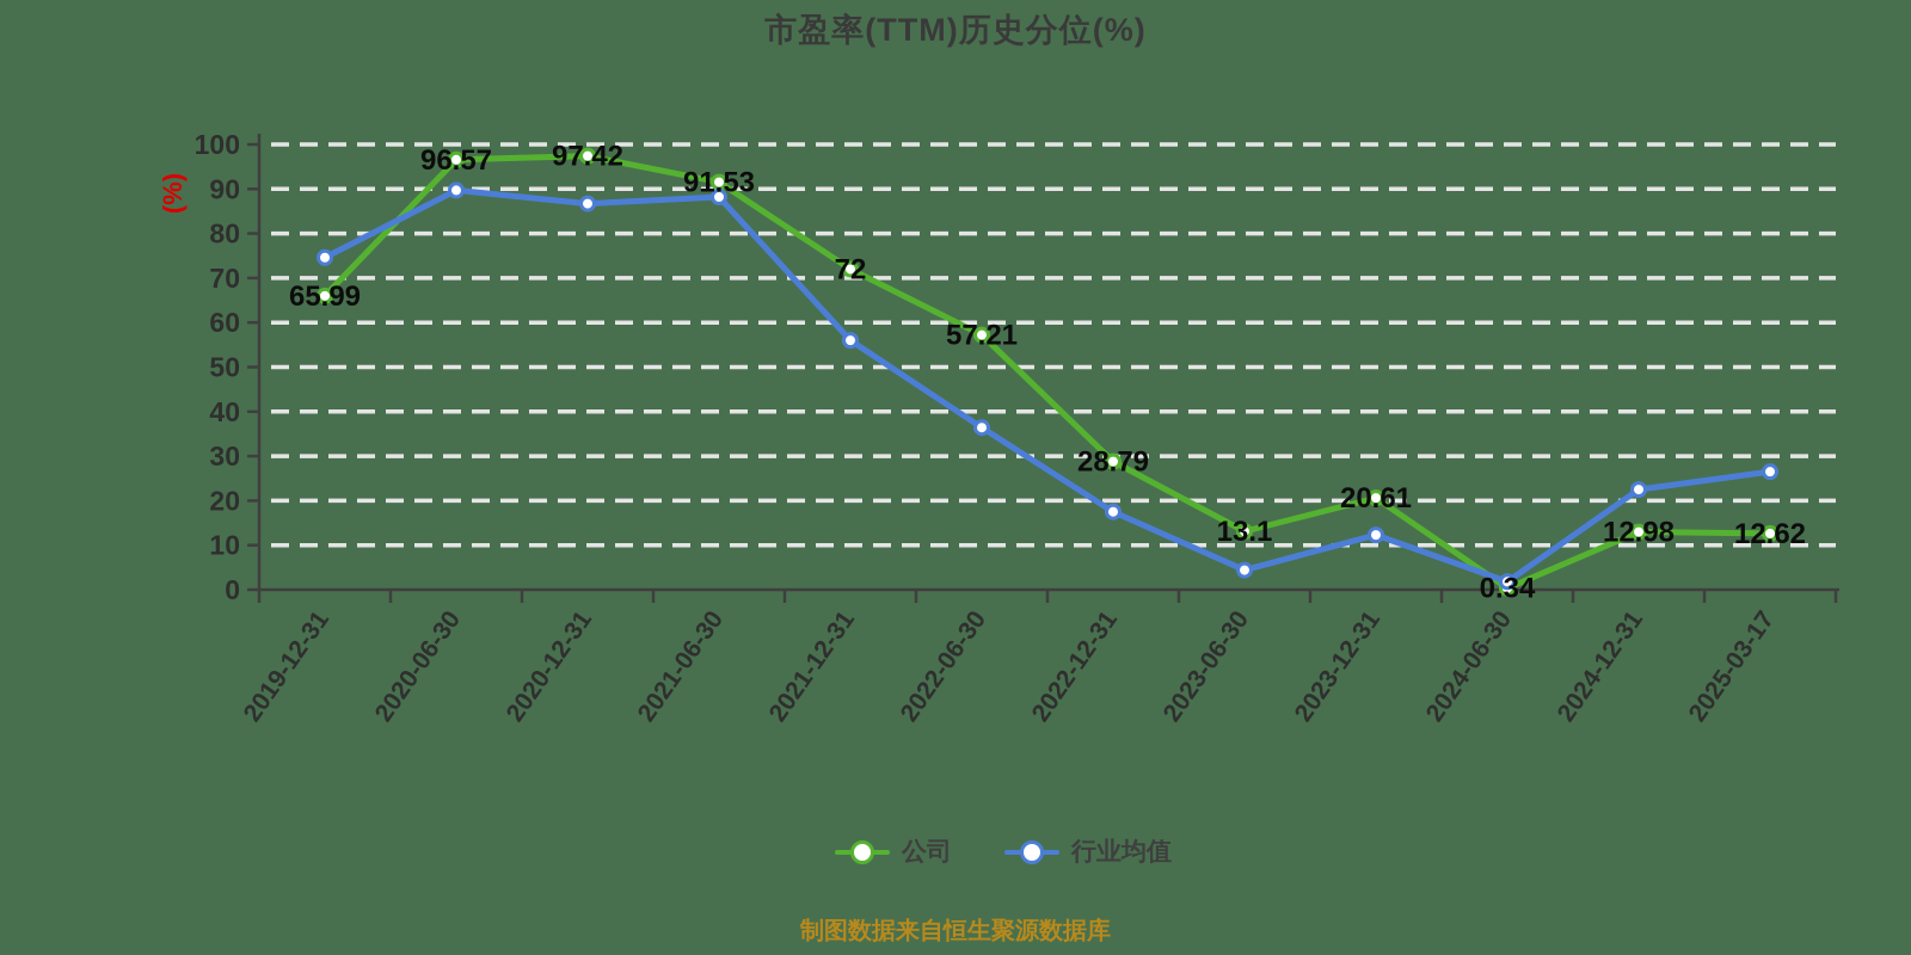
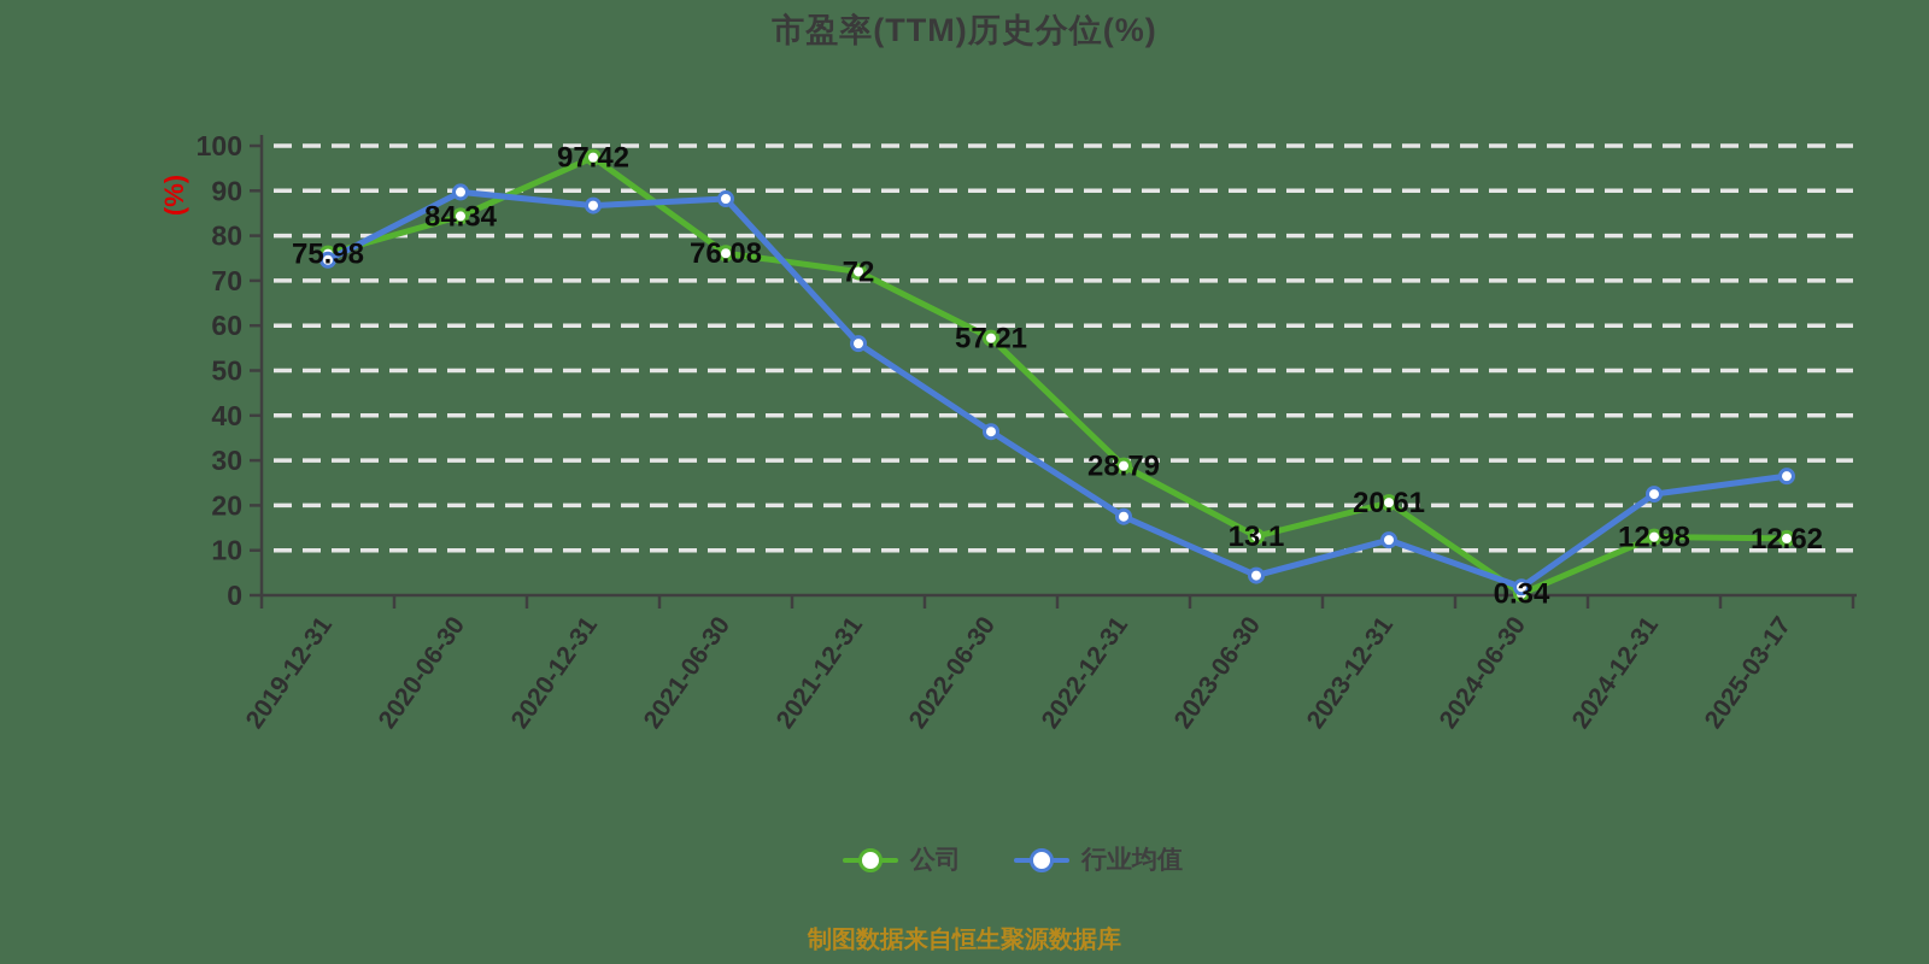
公司/2019-12-31: 65.99 -> 75.98
公司/2020-06-30: 96.57 -> 84.34
公司/2021-06-30: 91.53 -> 76.08
